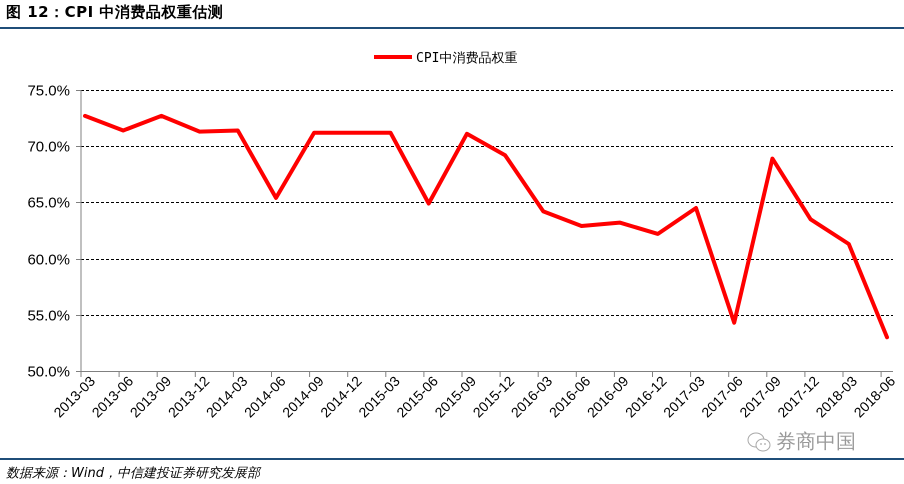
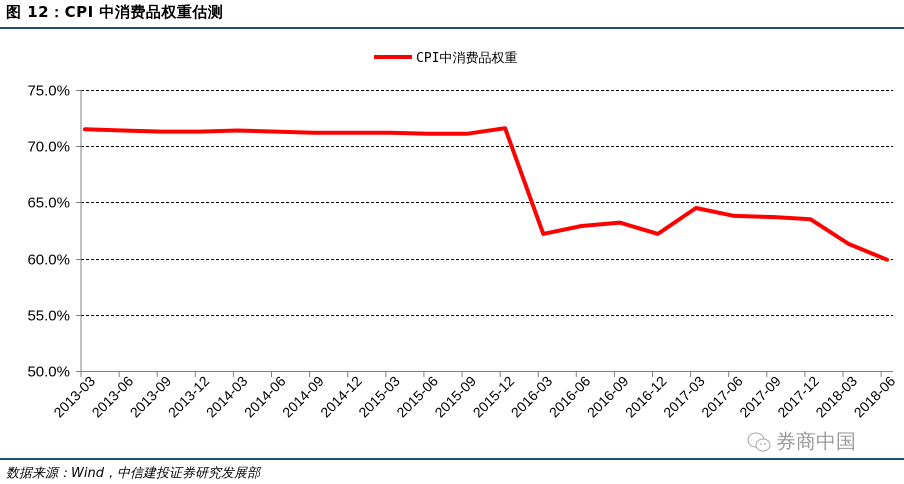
2013-03: 72.7% -> 71.5%
2013-09: 72.7% -> 71.3%
2014-06: 65.4% -> 71.3%
2015-06: 64.9% -> 71.1%
2015-12: 69.2% -> 71.6%
2016-03: 64.2% -> 62.2%
2017-06: 54.3% -> 63.8%
2017-09: 68.9% -> 63.7%
2018-06: 53.0% -> 59.9%
